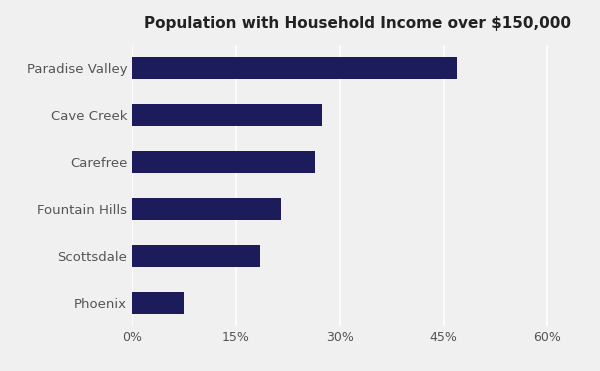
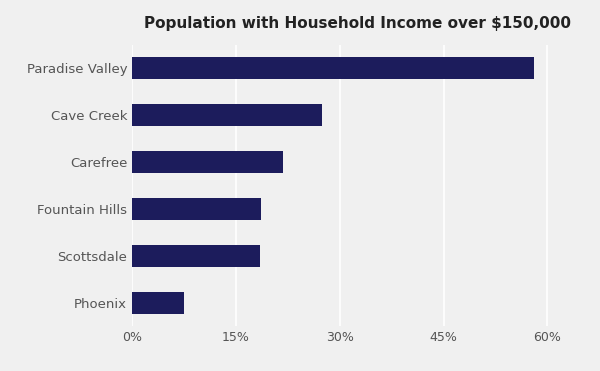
Paradise Valley: 47.0% -> 58.0%
Carefree: 26.5% -> 21.8%
Fountain Hills: 21.5% -> 18.6%
